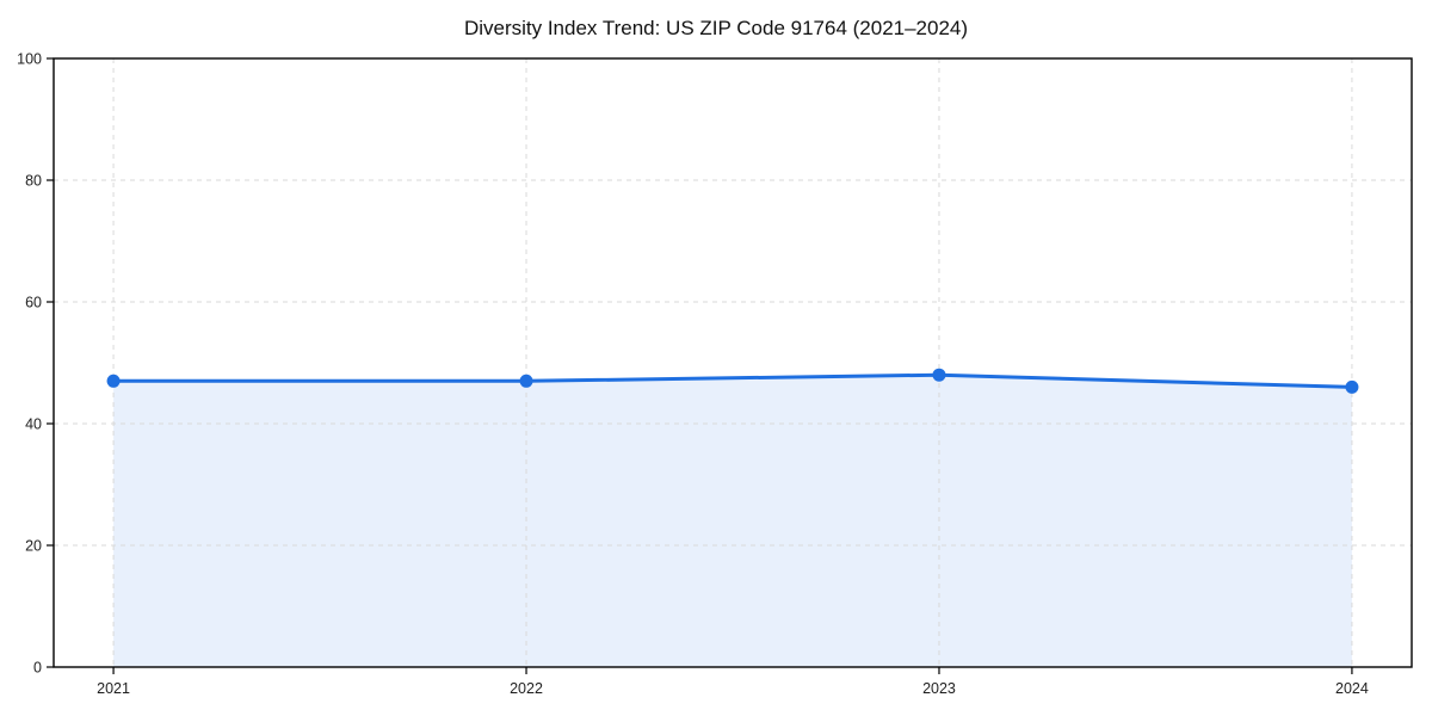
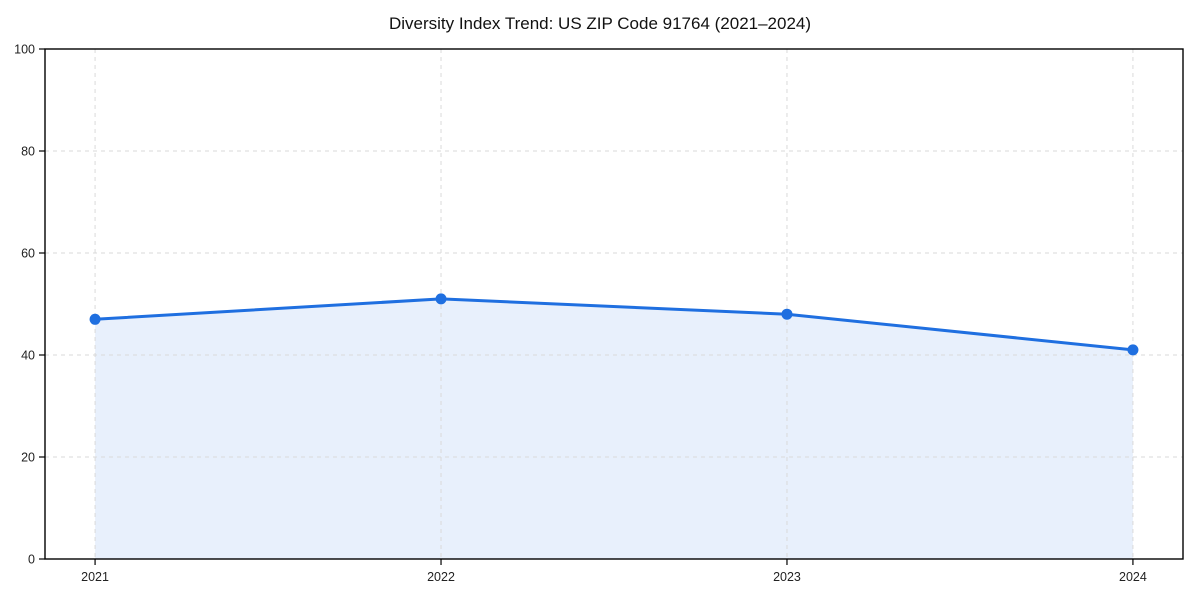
2022: 47 -> 51
2024: 46 -> 41
